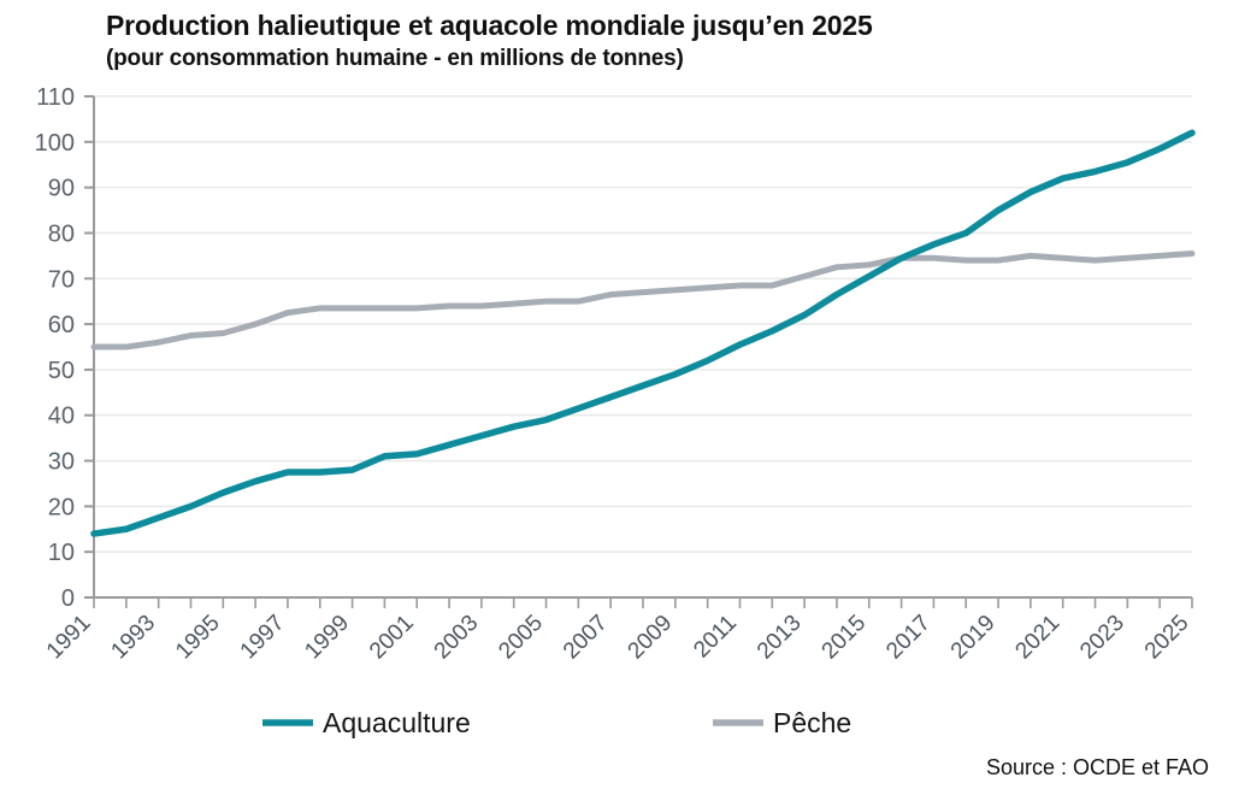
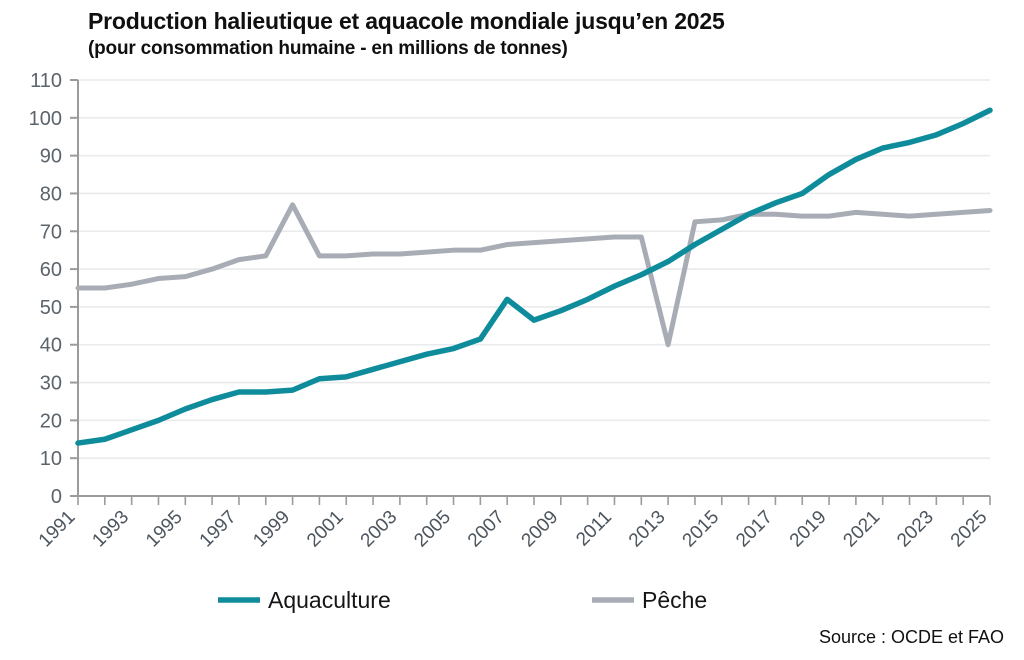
Pêche/1999: 64 -> 77
Aquaculture/2007: 44 -> 52
Pêche/2013: 70 -> 40
